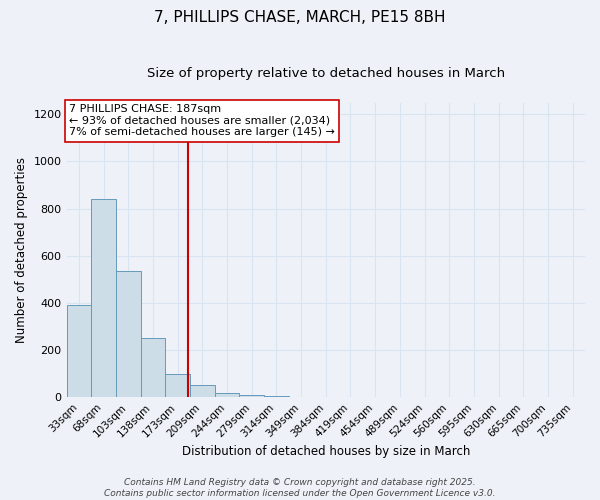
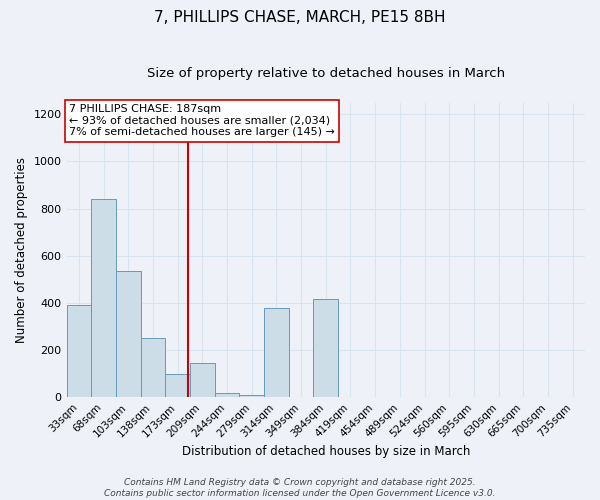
209sqm: 50 -> 145
314sqm: 5 -> 380
384sqm: 1 -> 415
